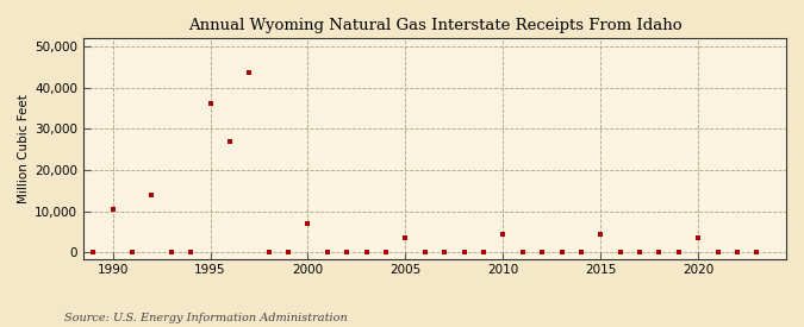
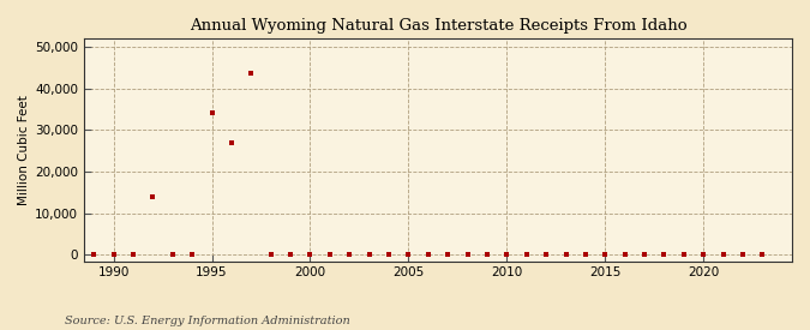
1990: 10,500 -> 0
1995: 36,000 -> 34,000
2000: 7,000 -> 0
2005: 3,500 -> 0
2010: 4,500 -> 0
2015: 4,500 -> 0
2020: 3,500 -> 0
